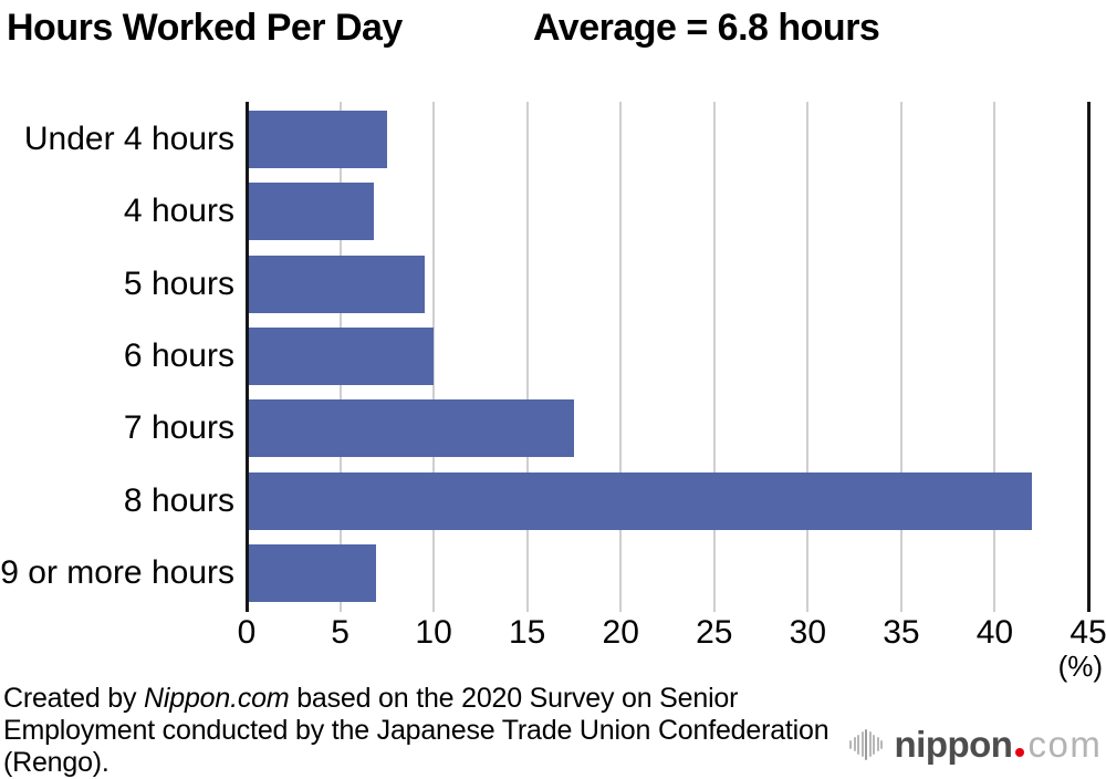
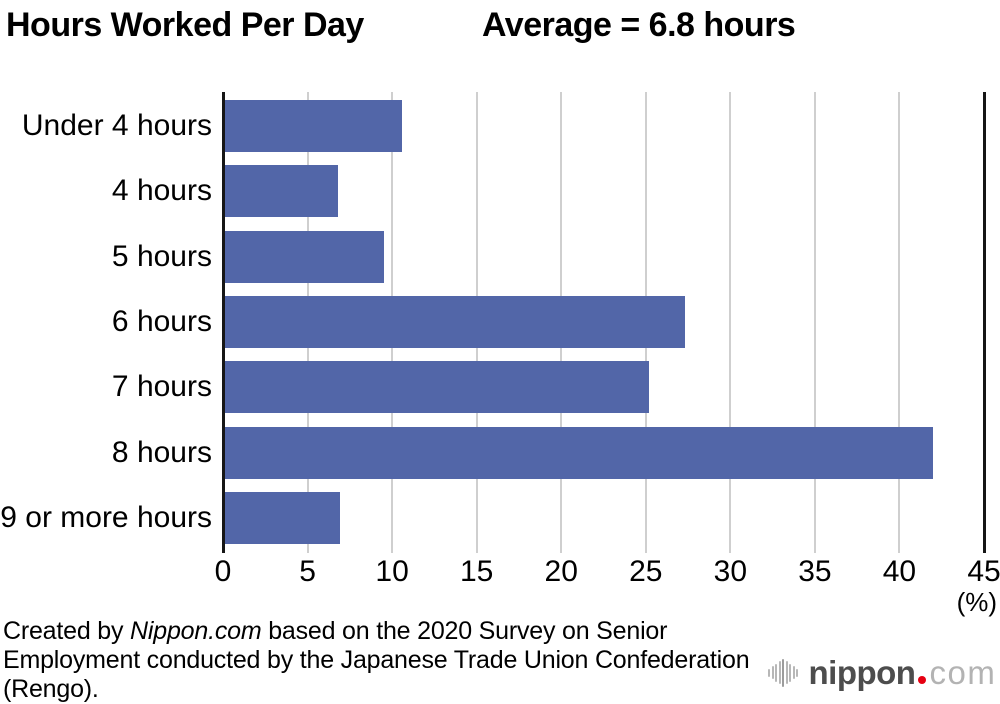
Under 4 hours: 7.5 -> 10.6
6 hours: 10.0 -> 27.3
7 hours: 17.5 -> 25.2
